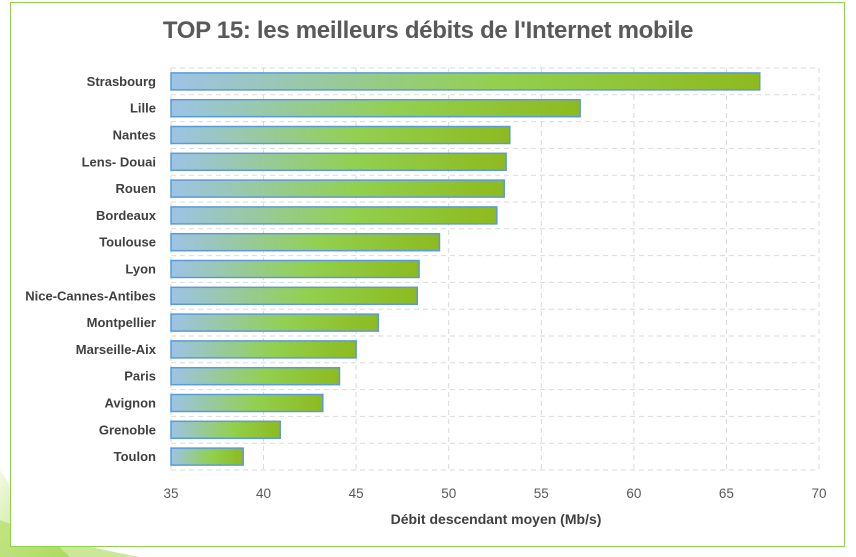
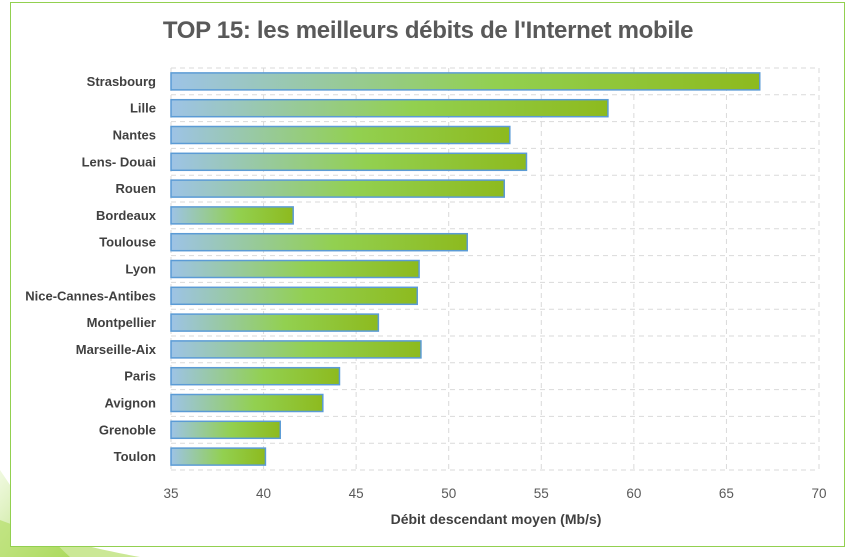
Lille: 57.1 -> 58.6
Lens- Douai: 53.1 -> 54.2
Bordeaux: 52.6 -> 41.6
Toulouse: 49.5 -> 51.0
Marseille-Aix: 45.0 -> 48.5
Toulon: 38.9 -> 40.1
